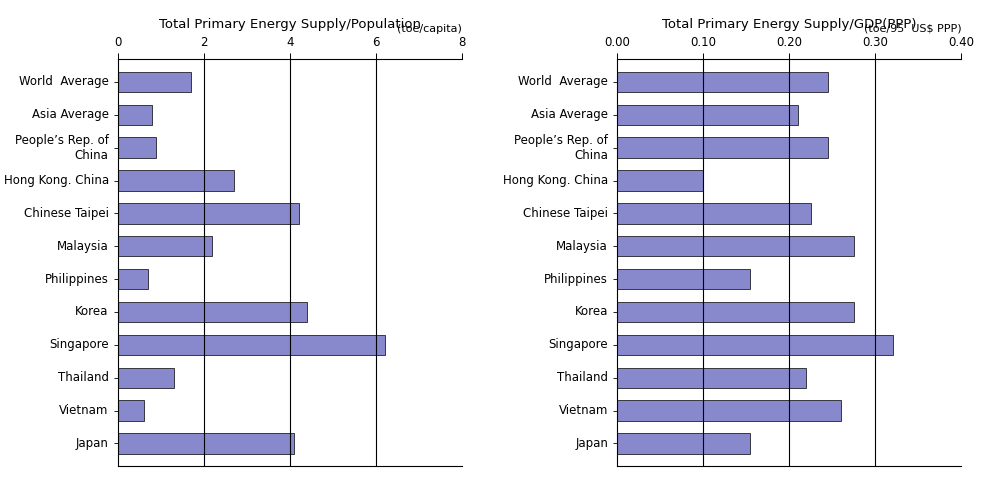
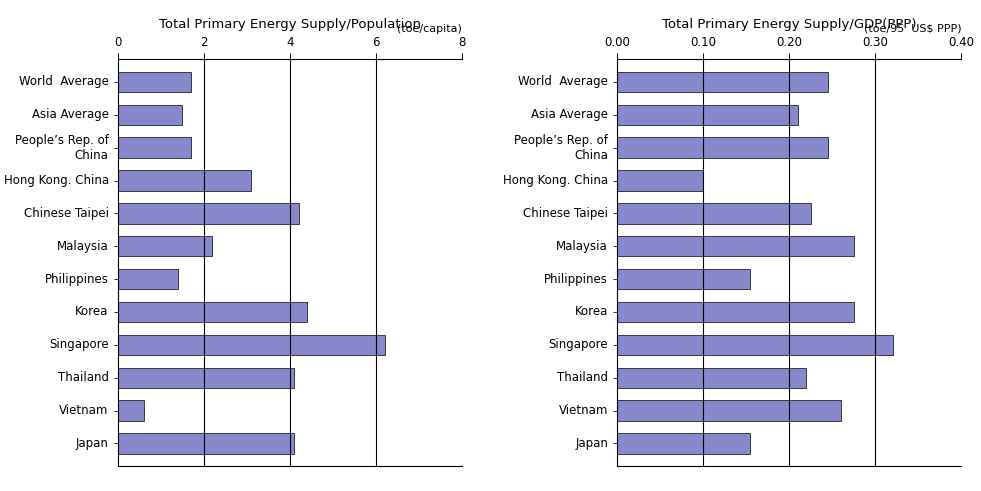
Total Primary Energy Supply/Population/Asia Average: 0.8 -> 1.5
Total Primary Energy Supply/Population/People’s Rep. of China: 0.9 -> 1.7
Total Primary Energy Supply/Population/Hong Kong. China: 2.7 -> 3.1
Total Primary Energy Supply/Population/Philippines: 0.7 -> 1.4
Total Primary Energy Supply/Population/Thailand: 1.3 -> 4.1
